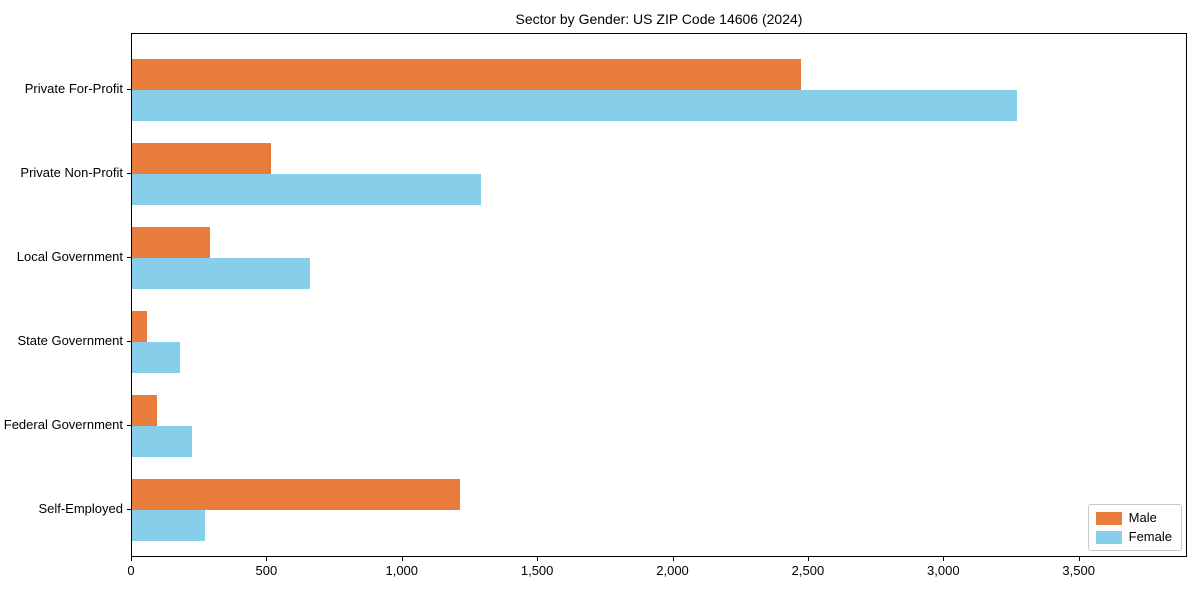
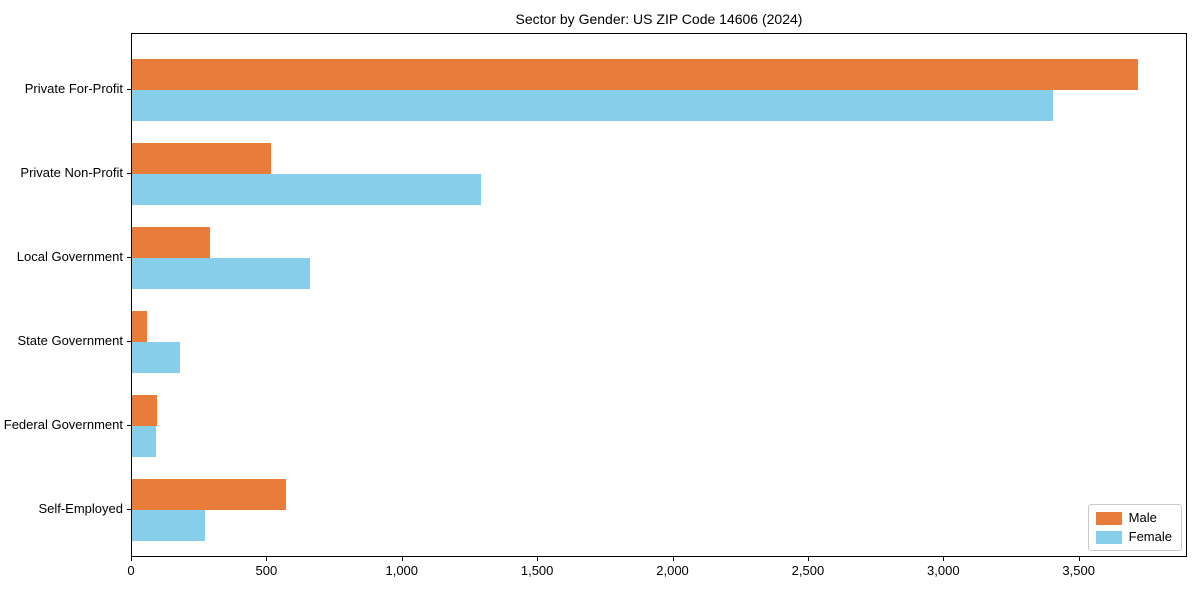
Male/Private For-Profit: 2470 -> 3710
Female/Private For-Profit: 3270 -> 3400
Female/Federal Government: 220 -> 90
Male/Self-Employed: 1210 -> 570
